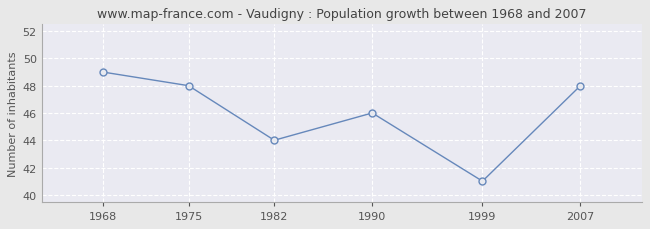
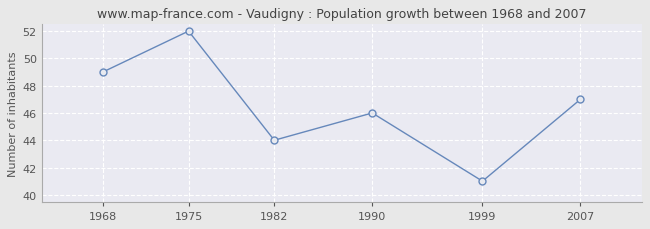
1975: 48 -> 52
2007: 48 -> 47
